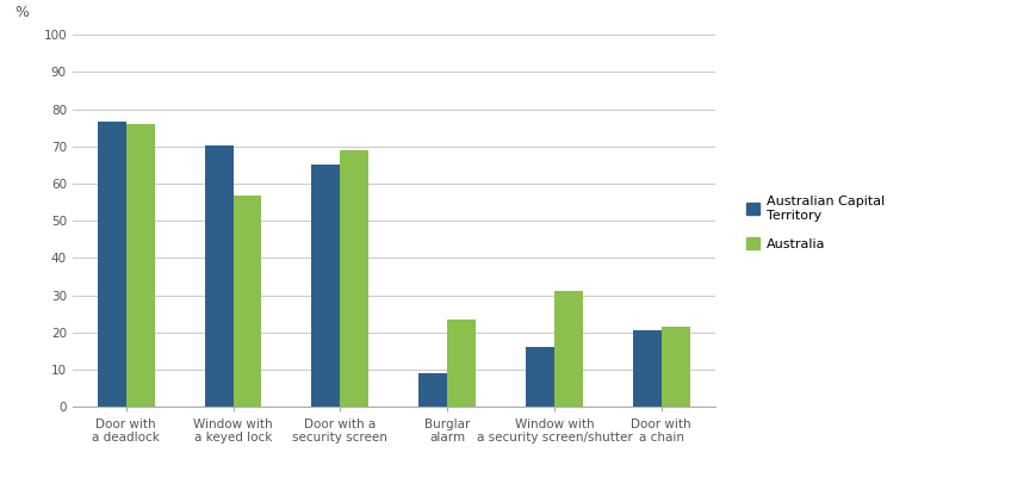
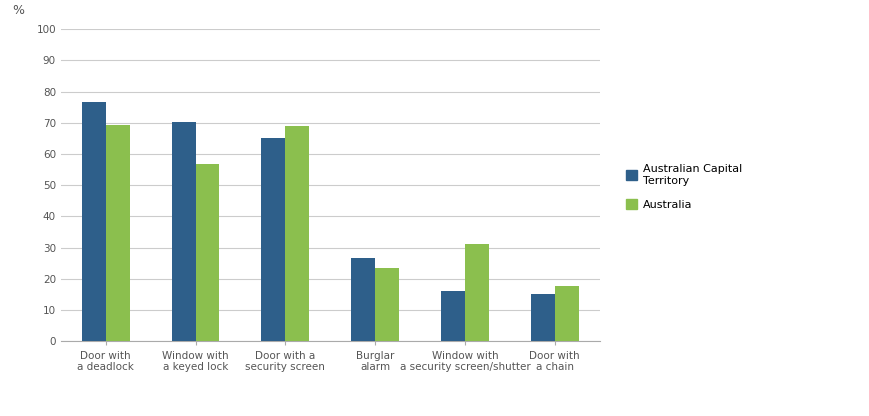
Australia/Door with a deadlock: 76.0 -> 69.3
Australian Capital Territory/Burglar alarm: 9.0 -> 26.5
Australian Capital Territory/Door with a chain: 20.5 -> 15.0
Australia/Door with a chain: 21.5 -> 17.8
